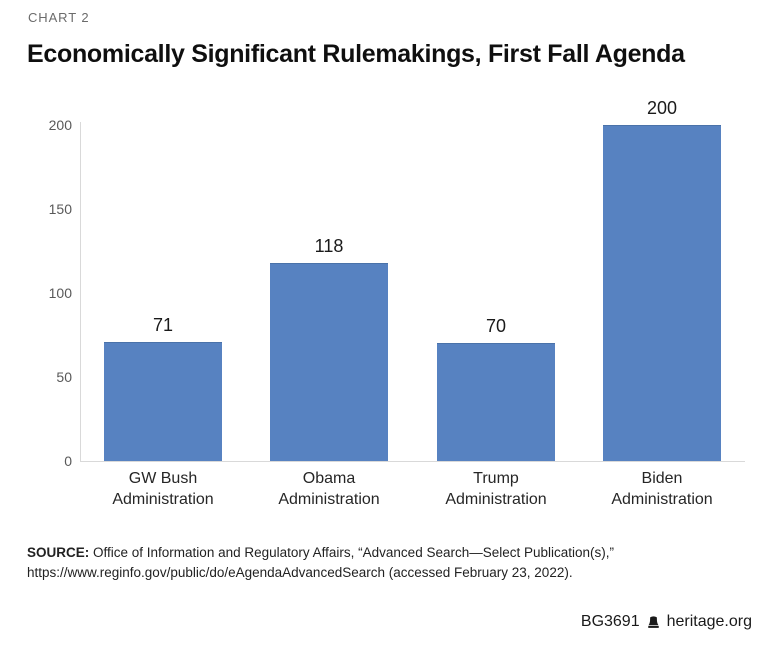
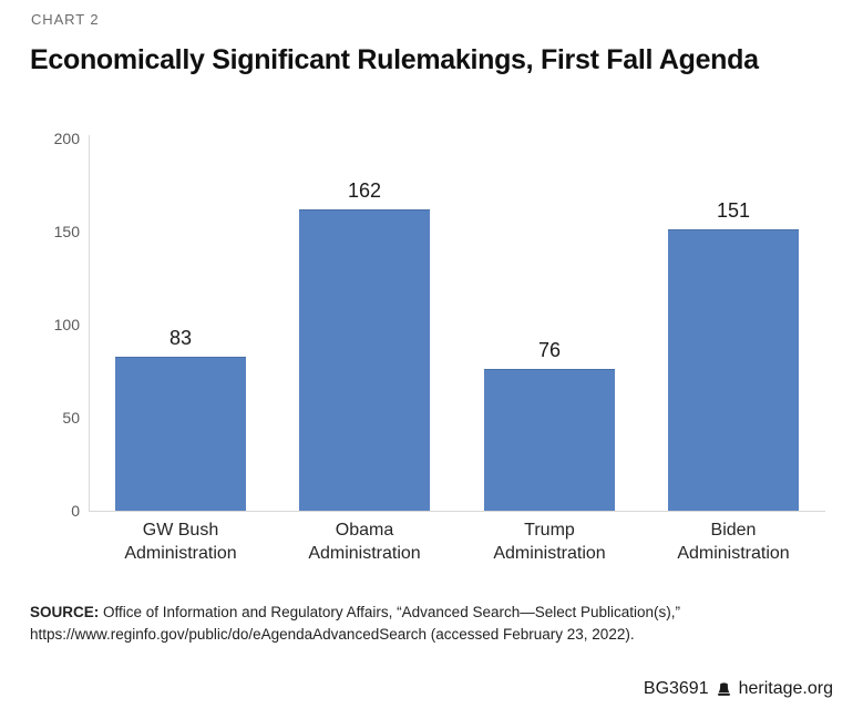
GW Bush Administration: 71 -> 83
Obama Administration: 118 -> 162
Trump Administration: 70 -> 76
Biden Administration: 200 -> 151
